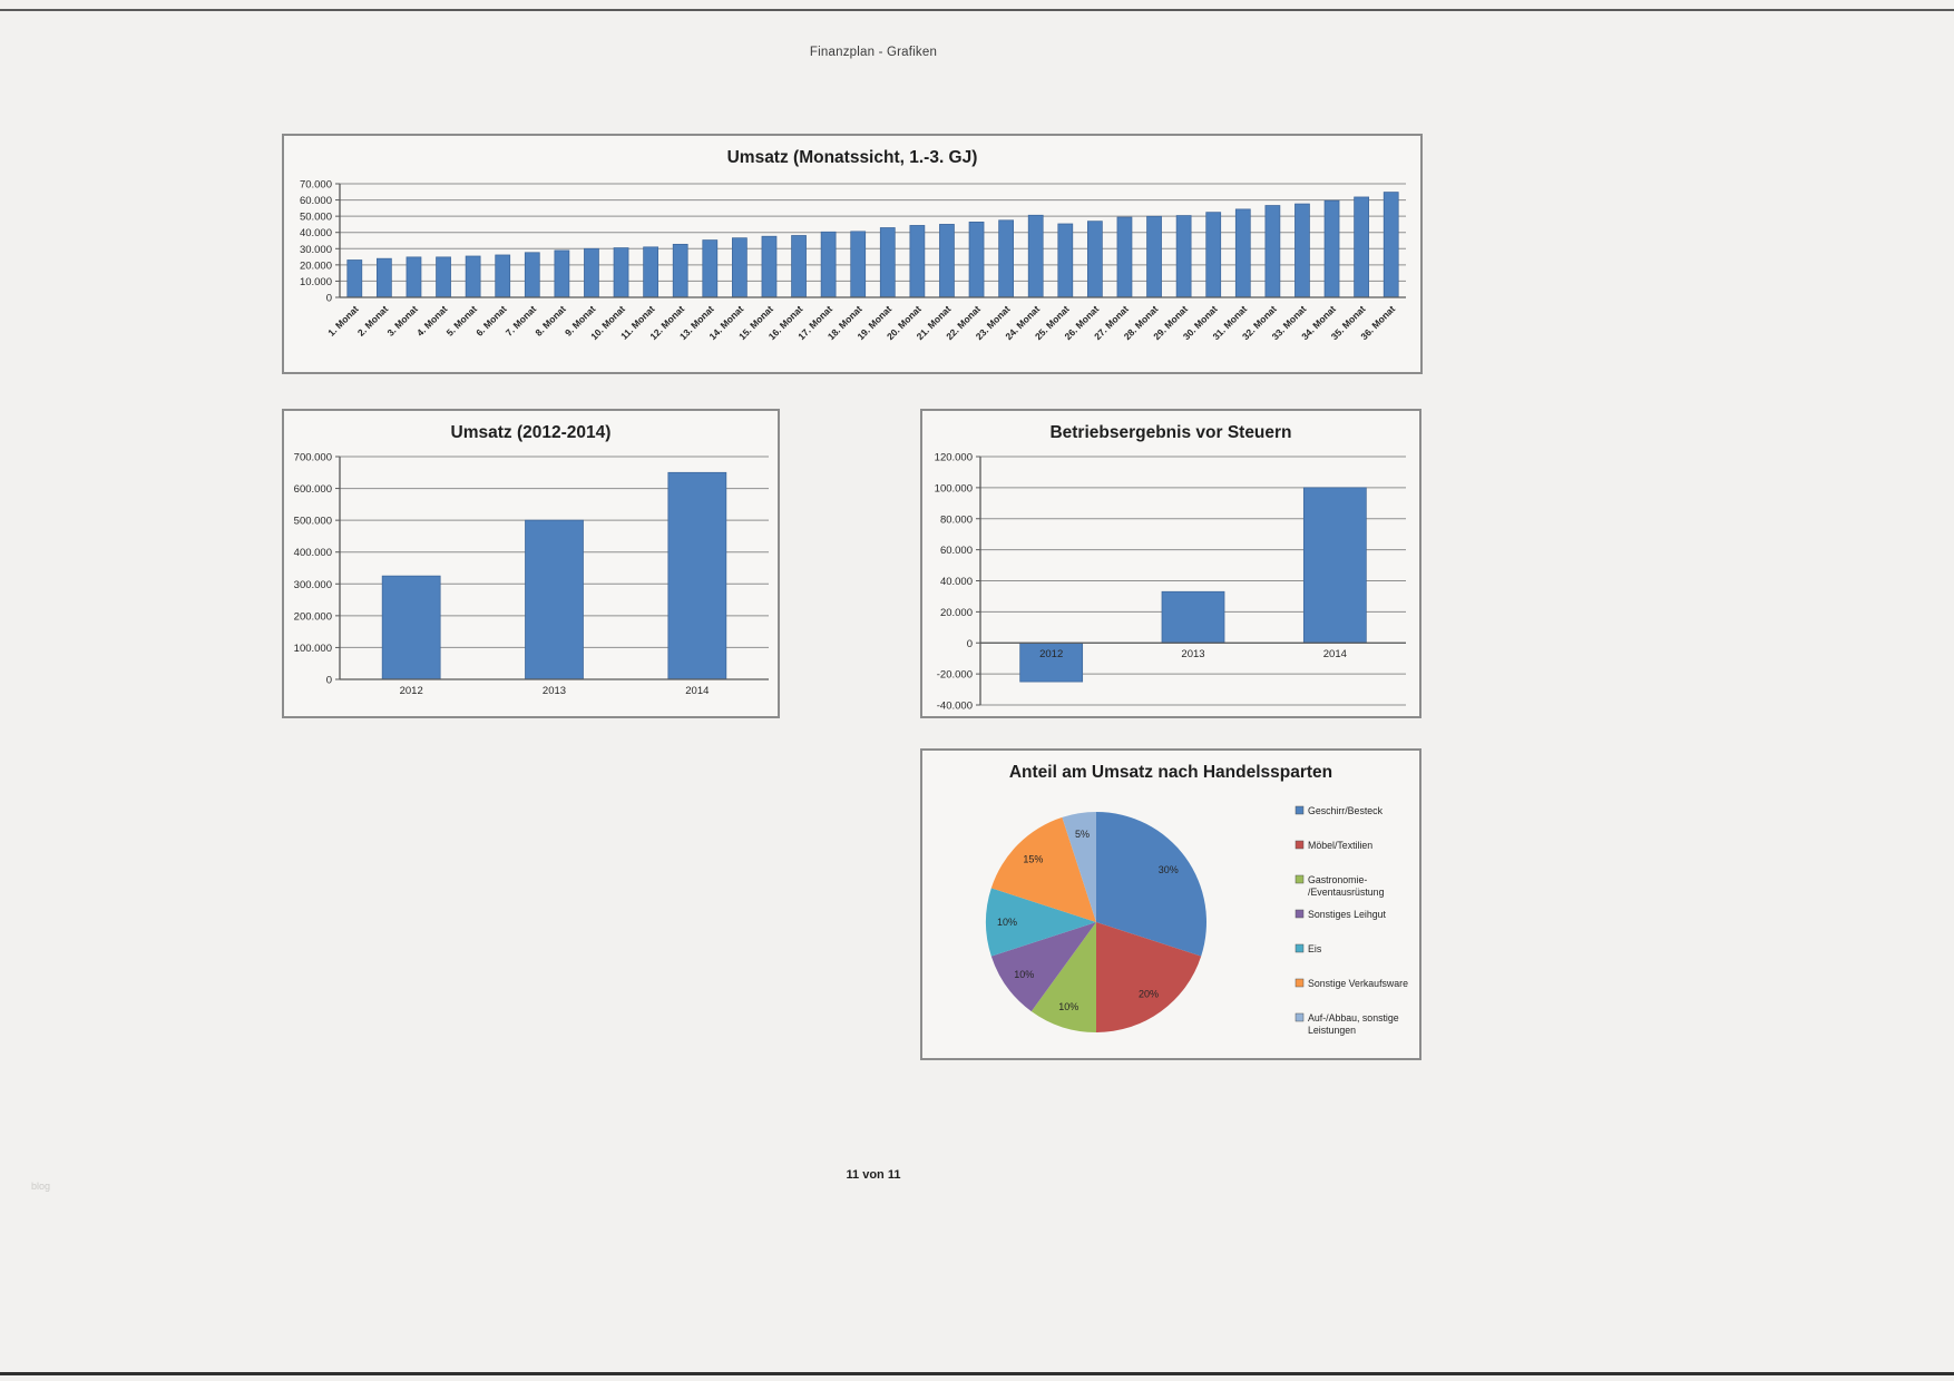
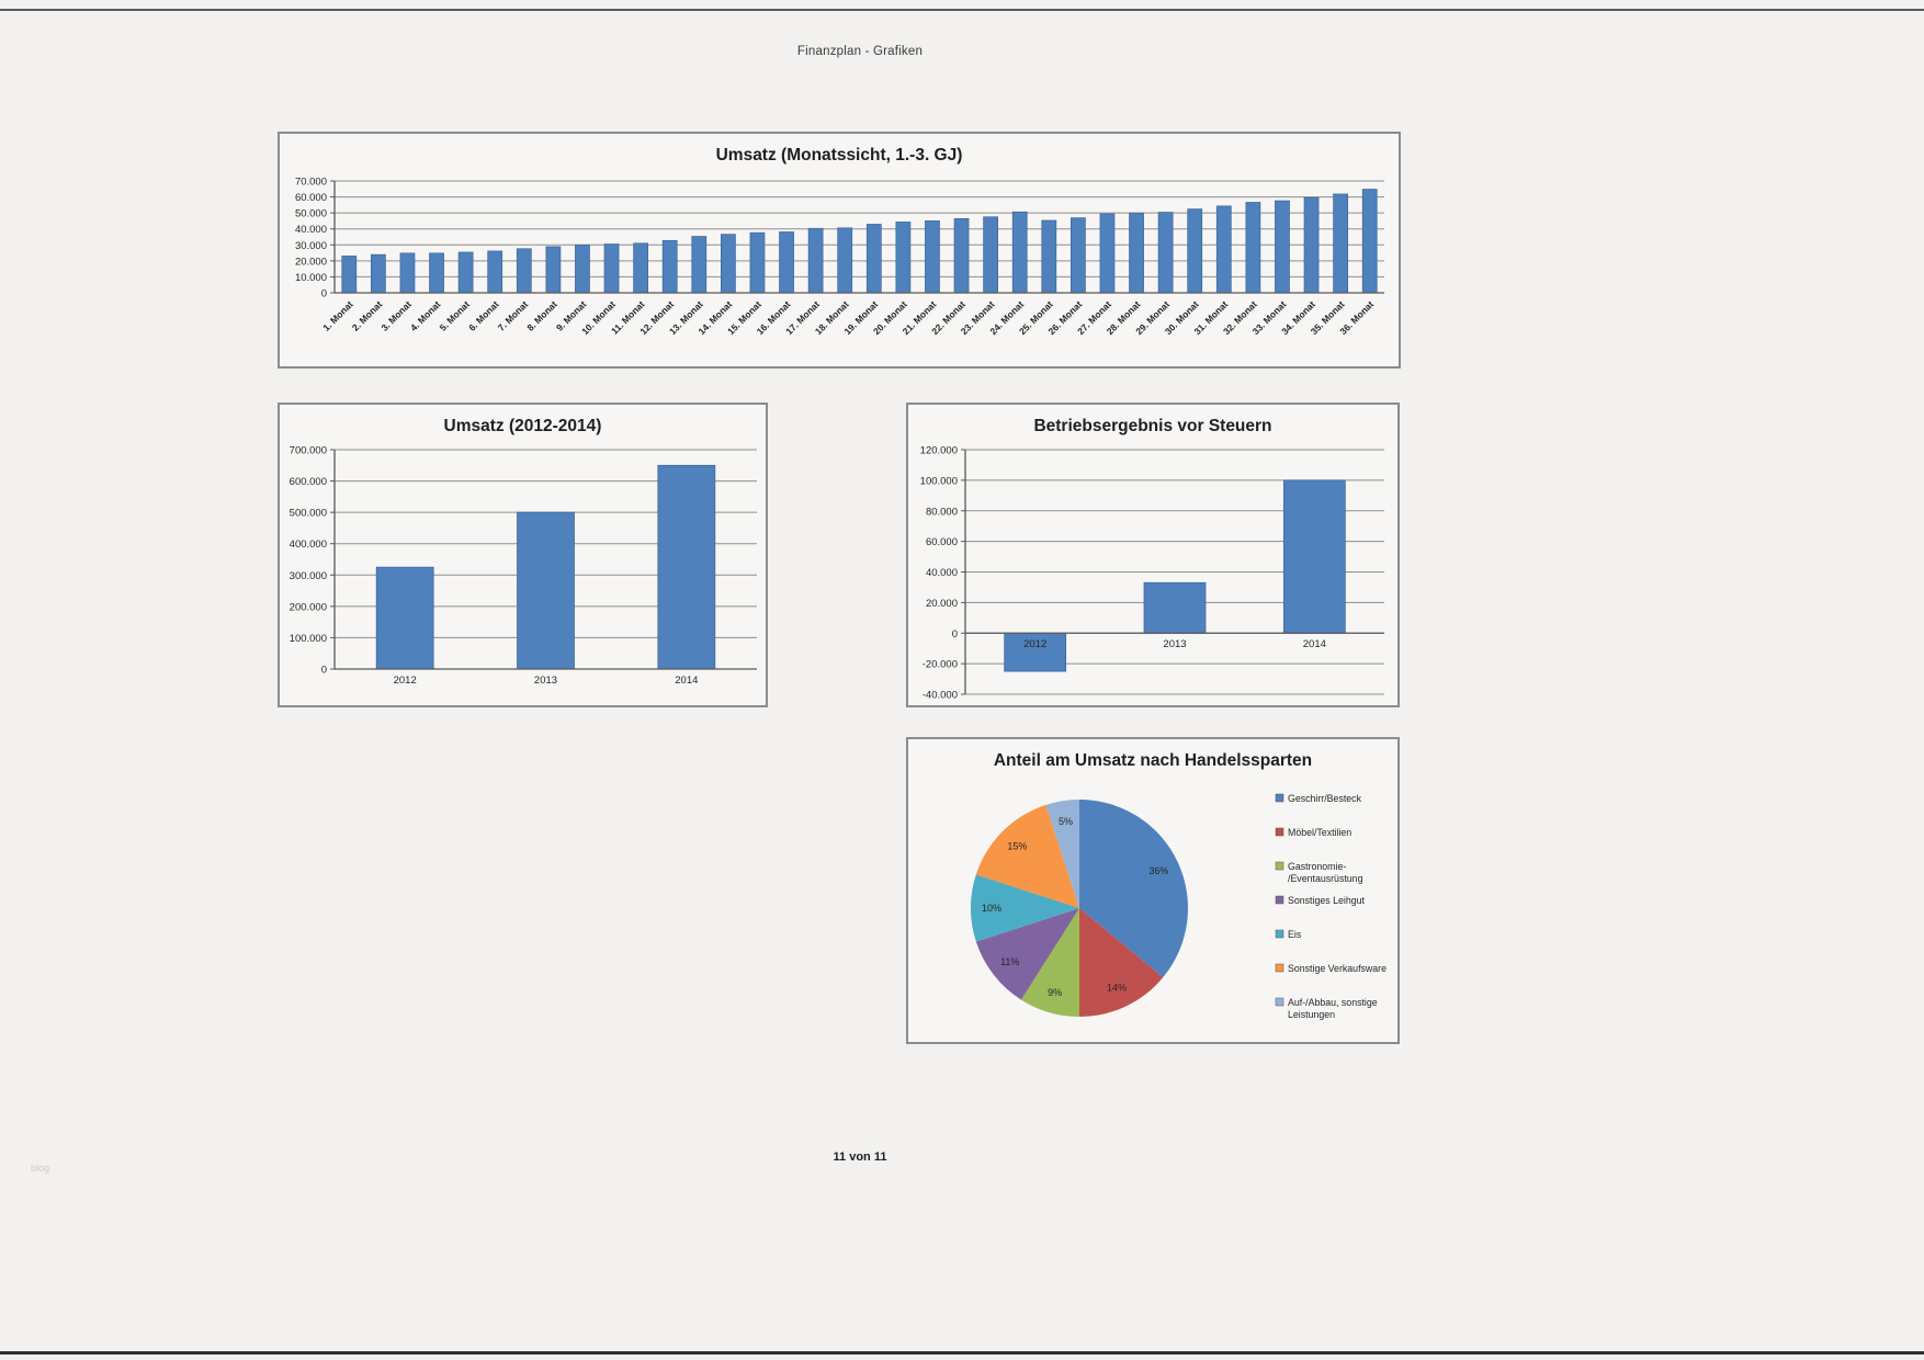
Anteil am Umsatz nach Handelssparten/Geschirr/Besteck: 30% -> 36%
Anteil am Umsatz nach Handelssparten/Möbel/Textilien: 20% -> 14%
Anteil am Umsatz nach Handelssparten/Gastronomie-/Eventausrüstung: 10% -> 9%
Anteil am Umsatz nach Handelssparten/Sonstiges Leihgut: 10% -> 11%
